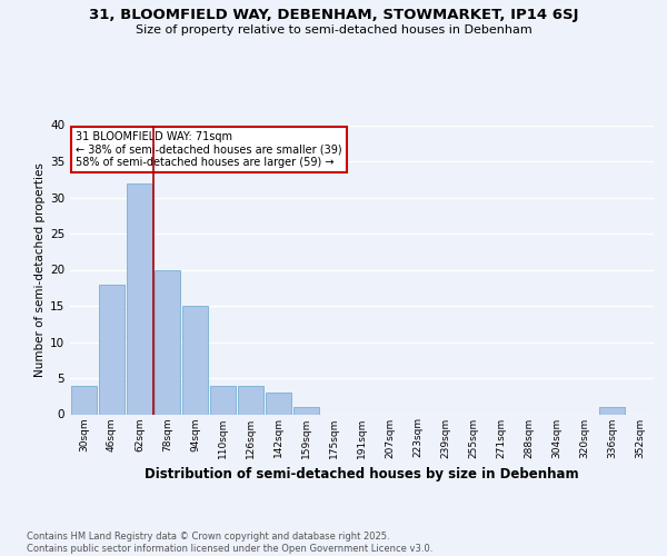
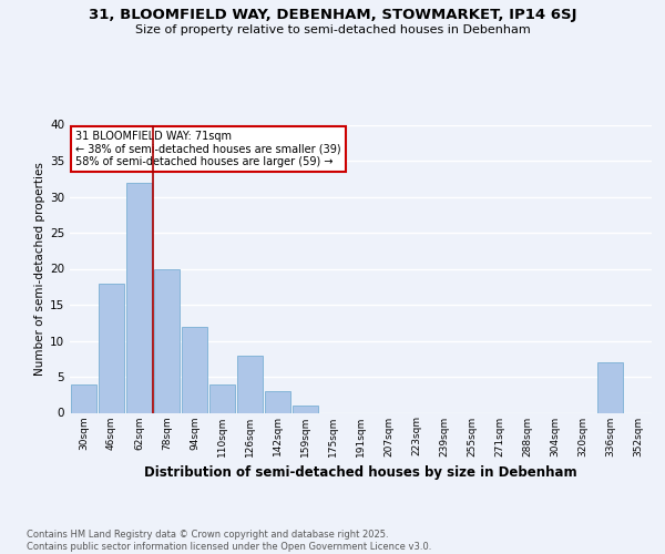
94sqm: 15 -> 12
126sqm: 4 -> 8
336sqm: 1 -> 7
